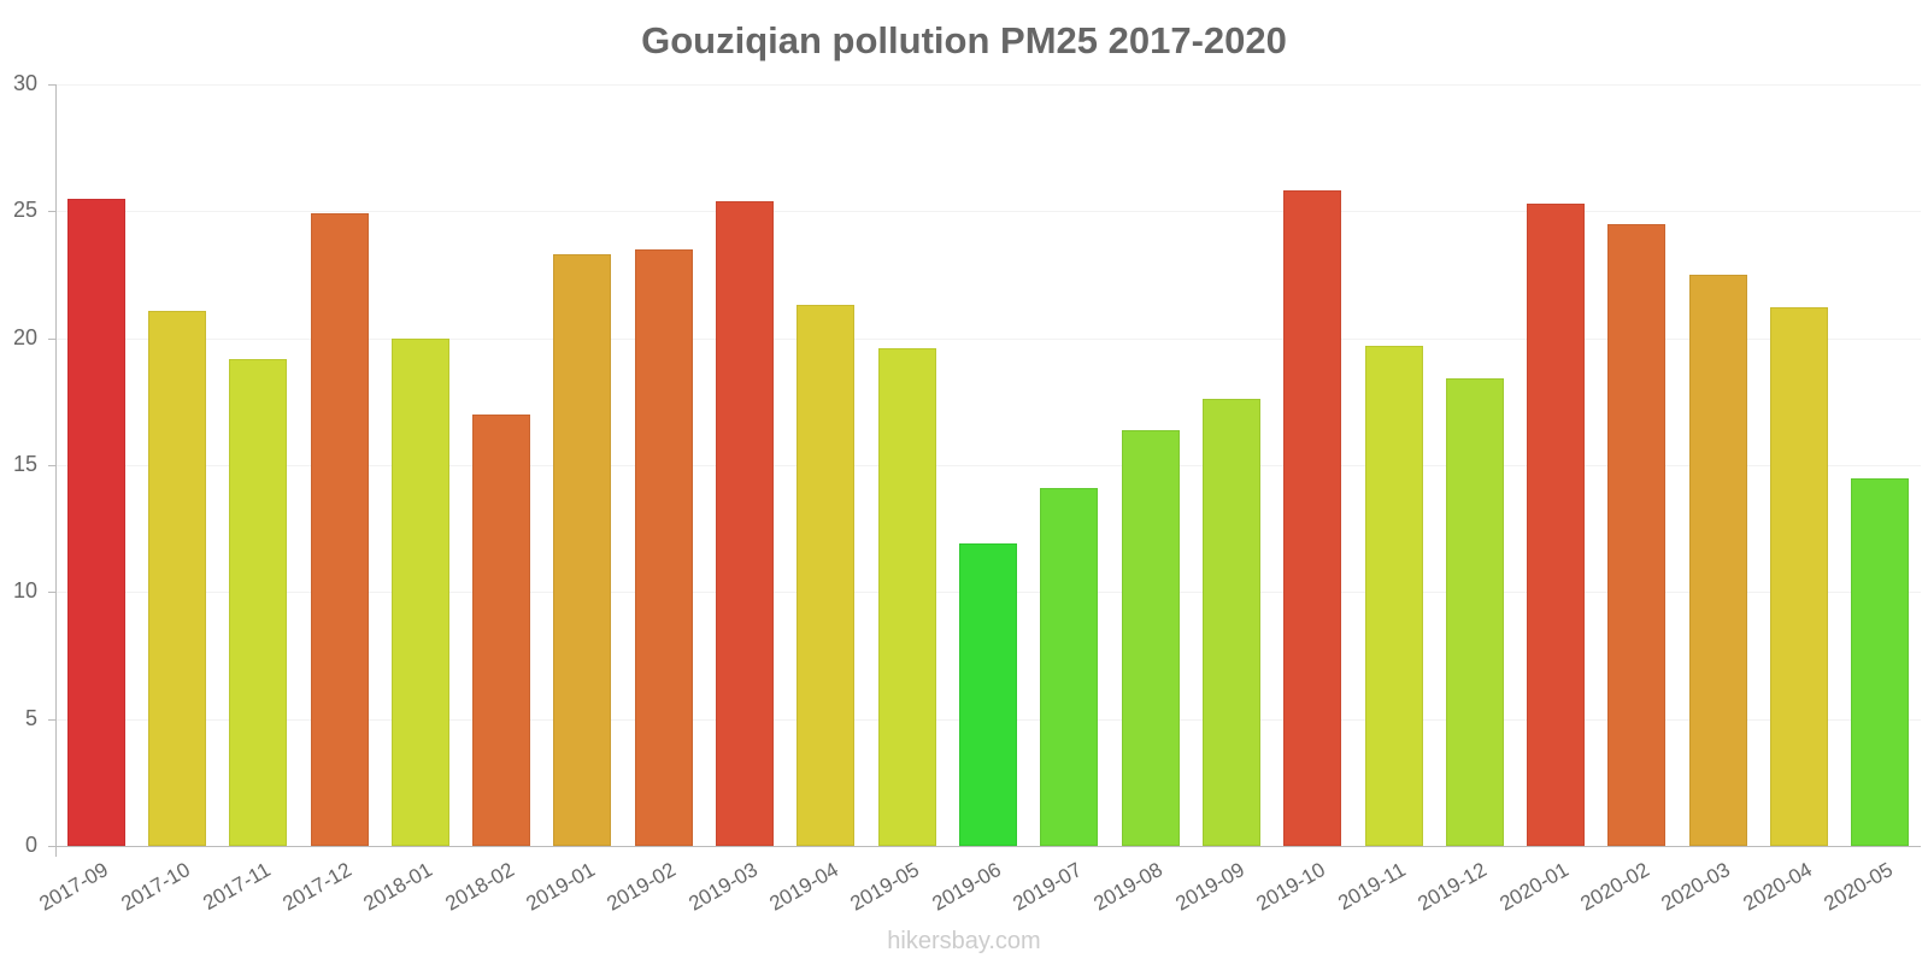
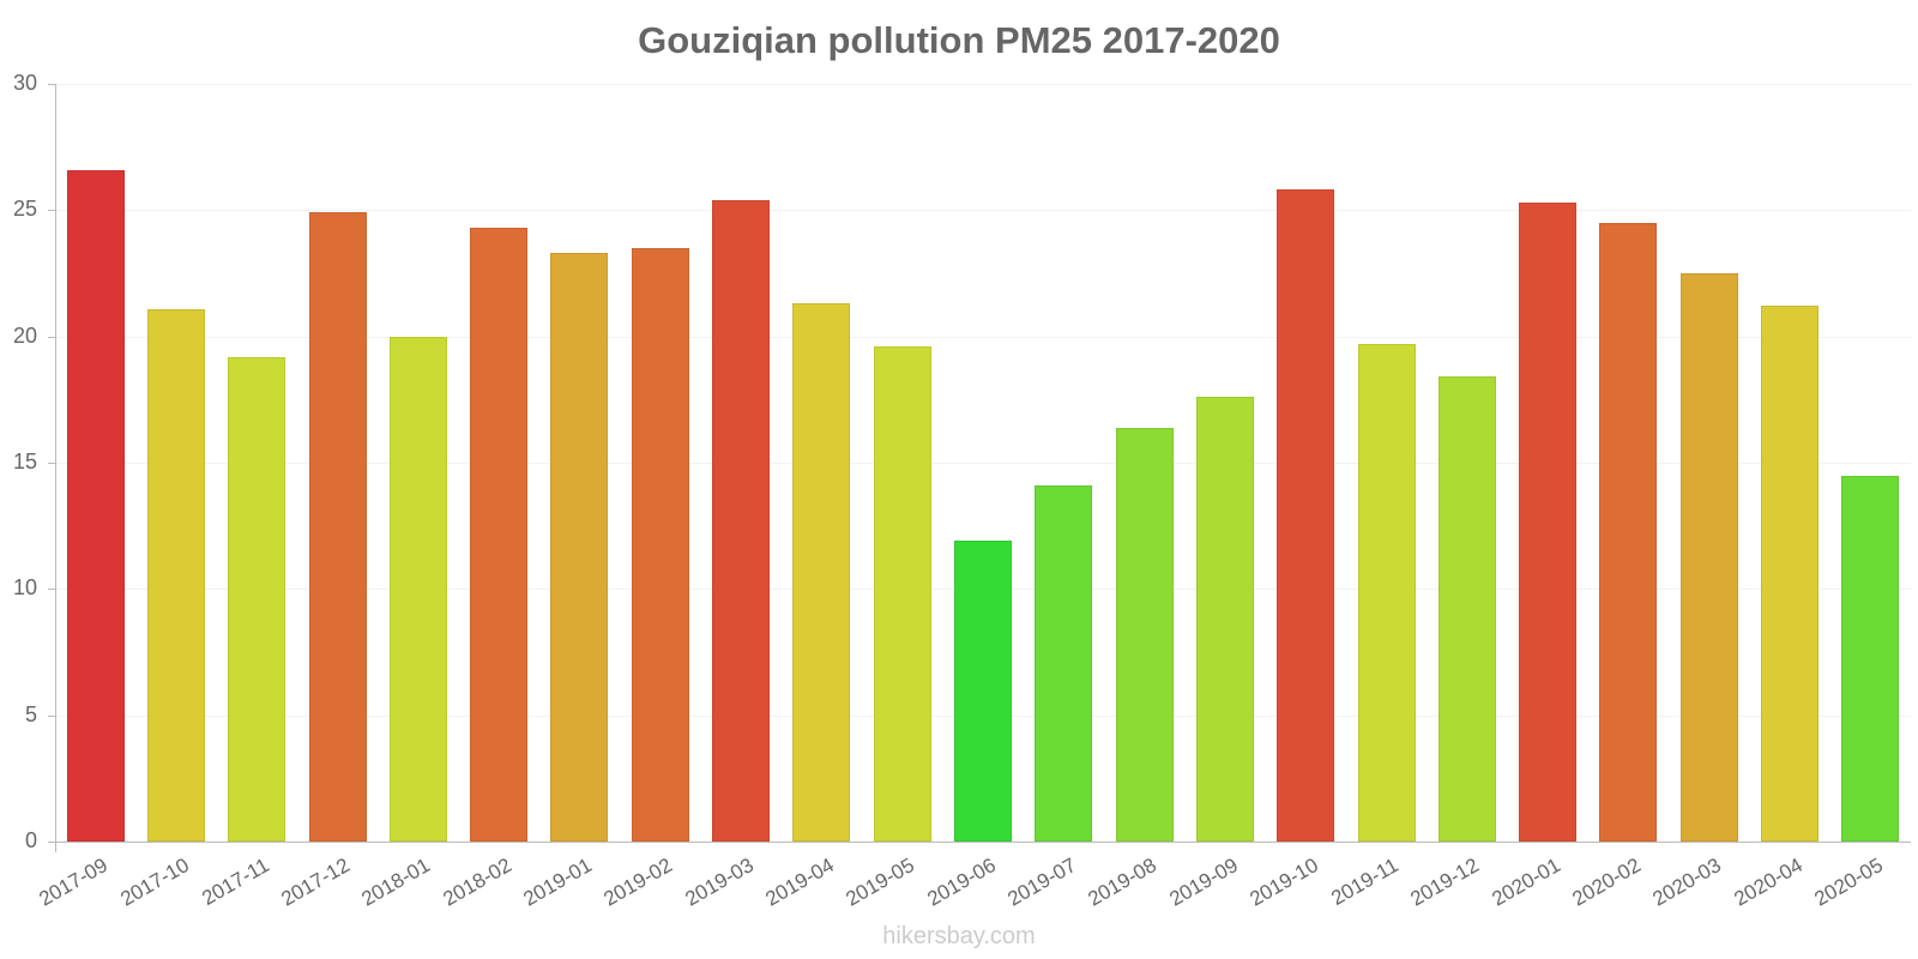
2017-09: 25.5 -> 26.6
2018-02: 17.0 -> 24.3
